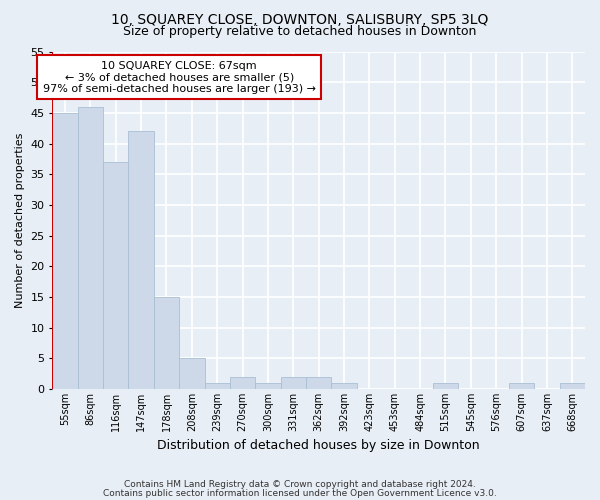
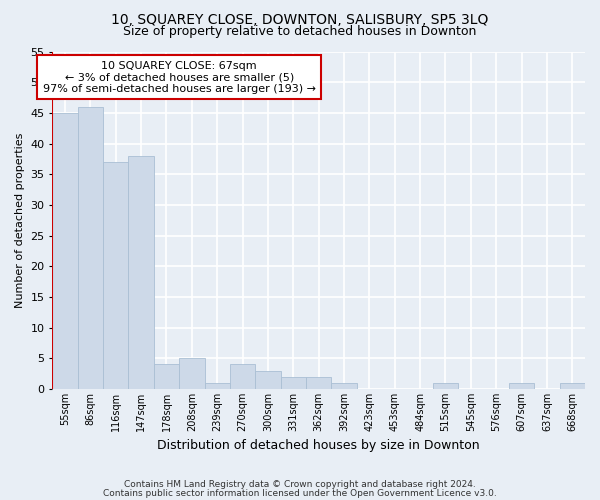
147sqm: 42 -> 38
178sqm: 15 -> 4
270sqm: 2 -> 4
300sqm: 1 -> 3
